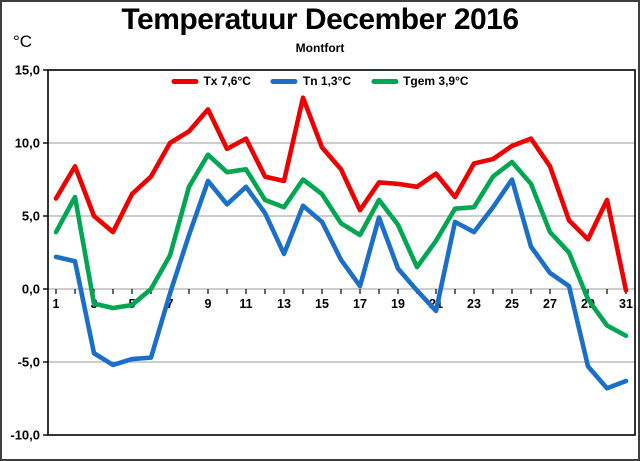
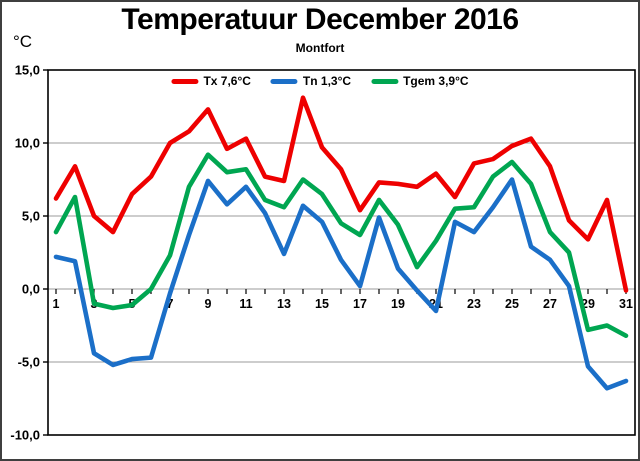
Tn 1,3°C/27: 1,1 -> 2,0
Tgem 3,9°C/29: -0,7 -> -2,8
